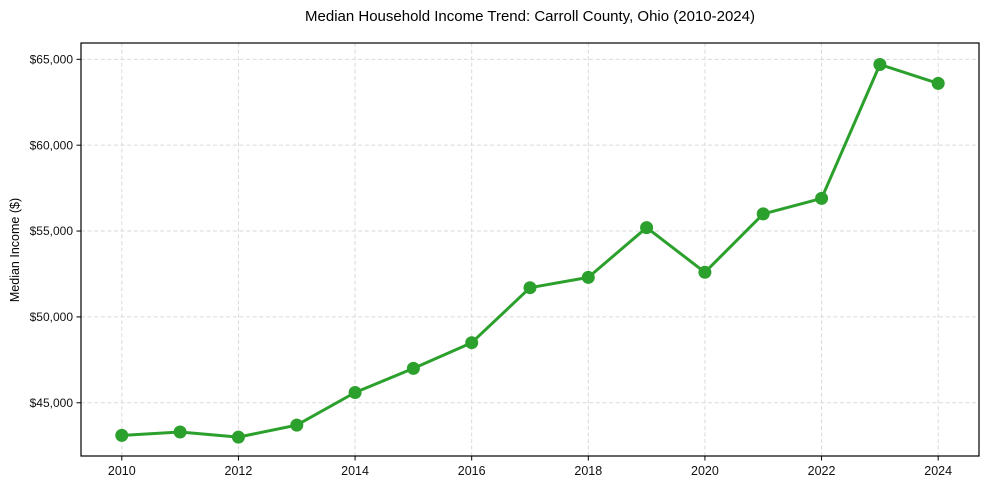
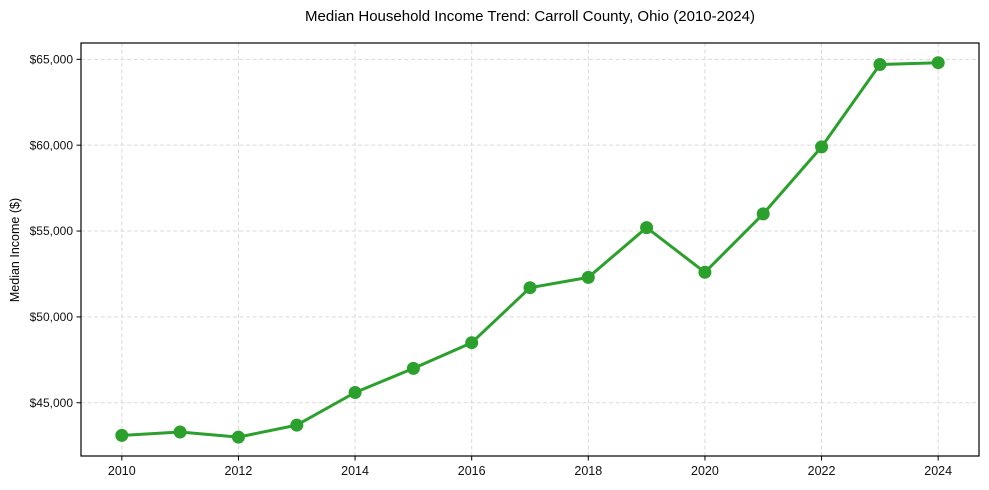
2022: $56900 -> $59900
2024: $63600 -> $64800
